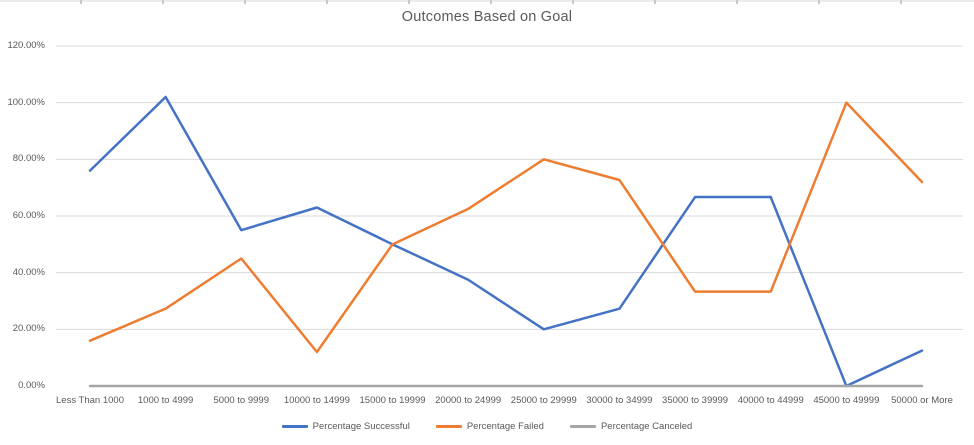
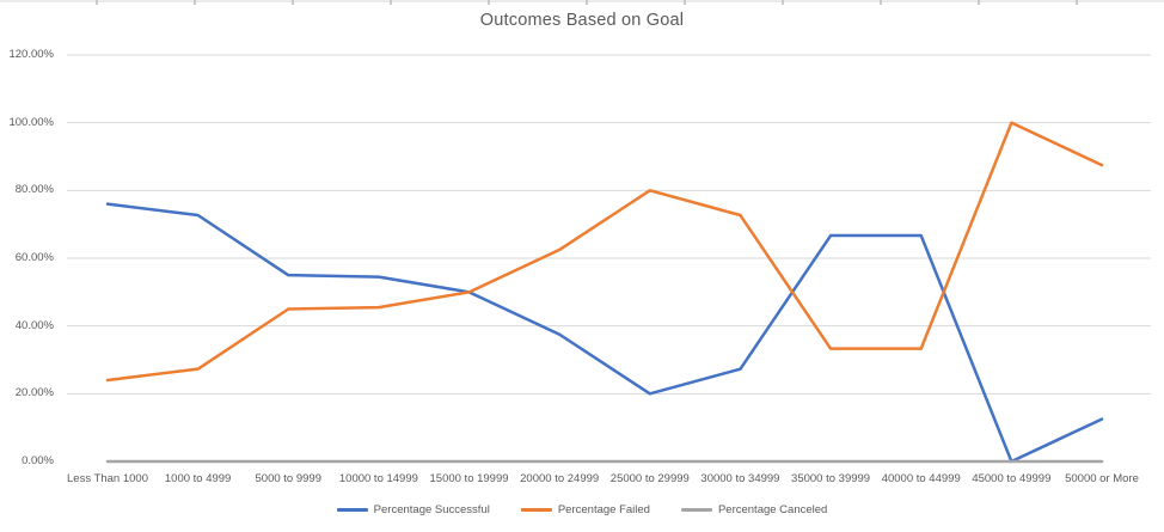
Percentage Failed/Less Than 1000: 16% -> 24%
Percentage Successful/1000 to 4999: 102% -> 73%
Percentage Successful/10000 to 14999: 63% -> 54%
Percentage Failed/10000 to 14999: 12% -> 46%
Percentage Failed/50000 or More: 72% -> 88%
